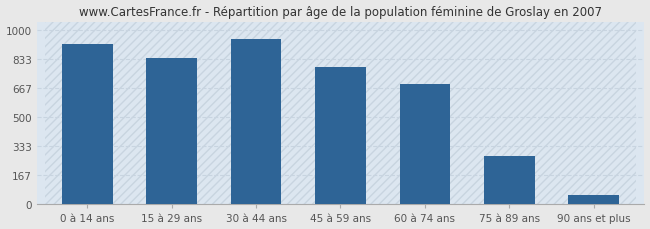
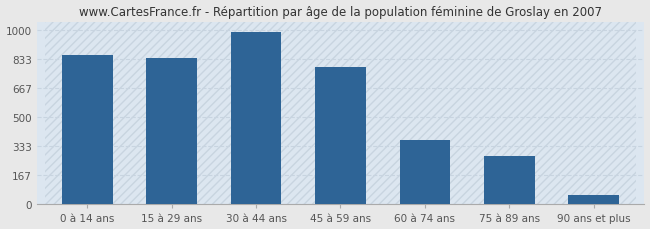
0 à 14 ans: 920 -> 860
30 à 44 ans: 950 -> 990
60 à 74 ans: 690 -> 370
